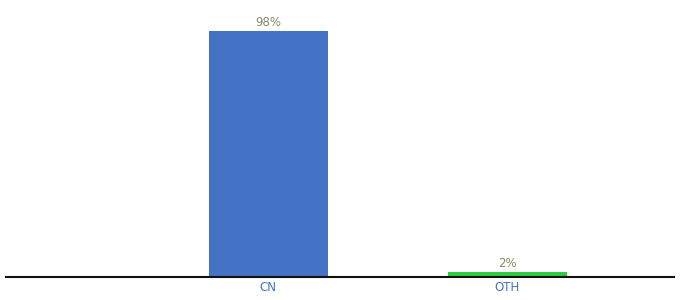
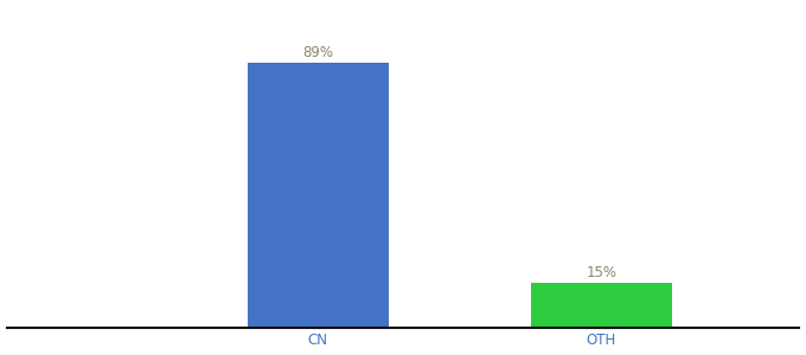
CN: 98% -> 89%
OTH: 2% -> 15%
